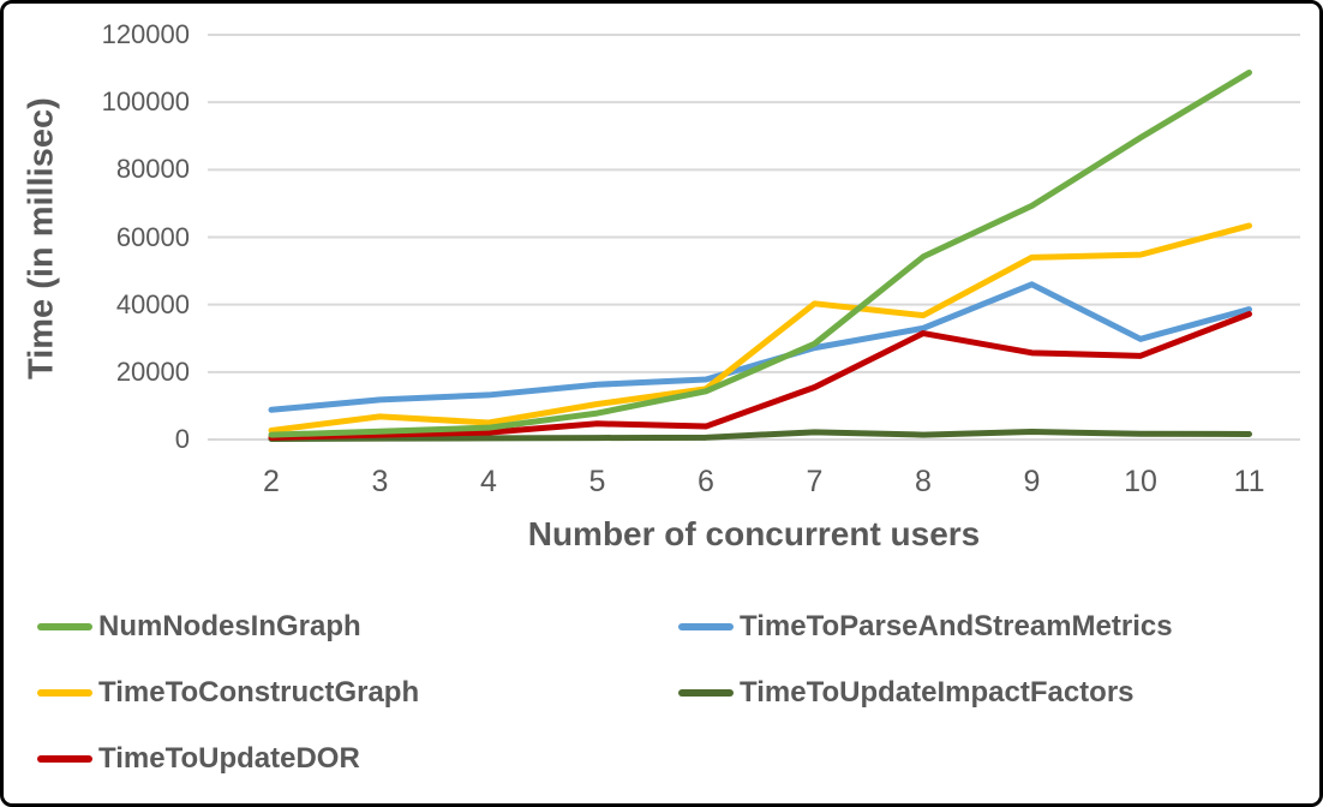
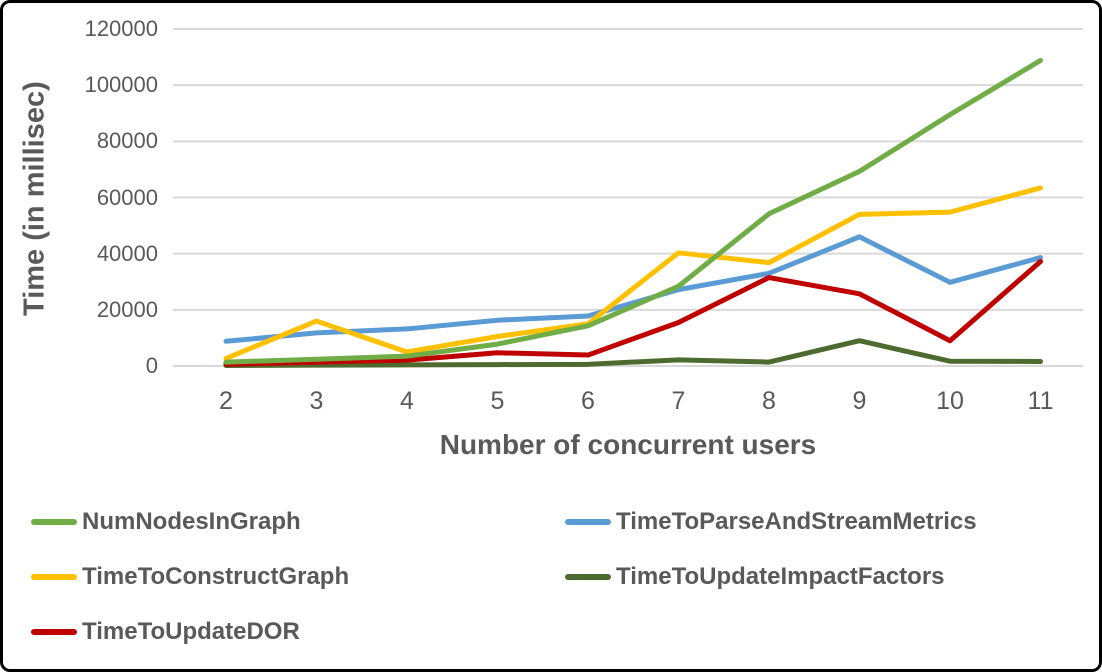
TimeToConstructGraph/3: 7000 -> 16000
TimeToUpdateImpactFactors/9: 2000 -> 9000
TimeToUpdateDOR/10: 25000 -> 9000
